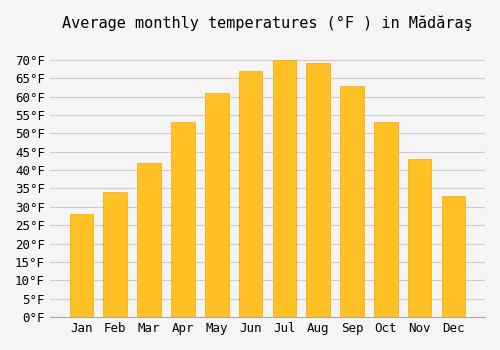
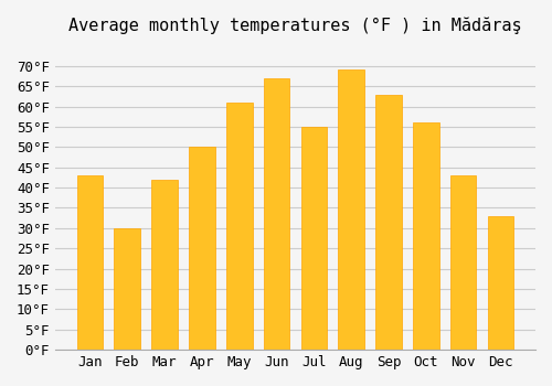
Jan: 28°F -> 43°F
Feb: 34°F -> 30°F
Apr: 53°F -> 50°F
Jul: 70°F -> 55°F
Oct: 53°F -> 56°F
